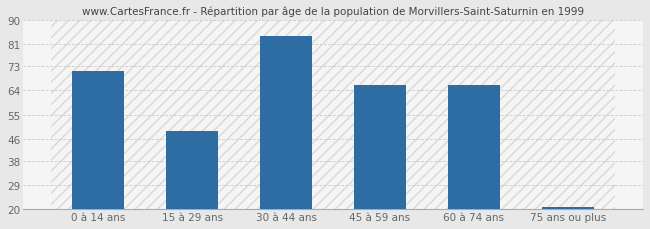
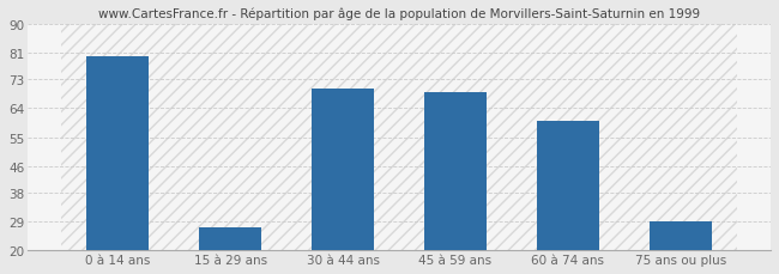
0 à 14 ans: 71 -> 80
15 à 29 ans: 49 -> 27
30 à 44 ans: 84 -> 70
45 à 59 ans: 66 -> 69
60 à 74 ans: 66 -> 60
75 ans ou plus: 21 -> 29
